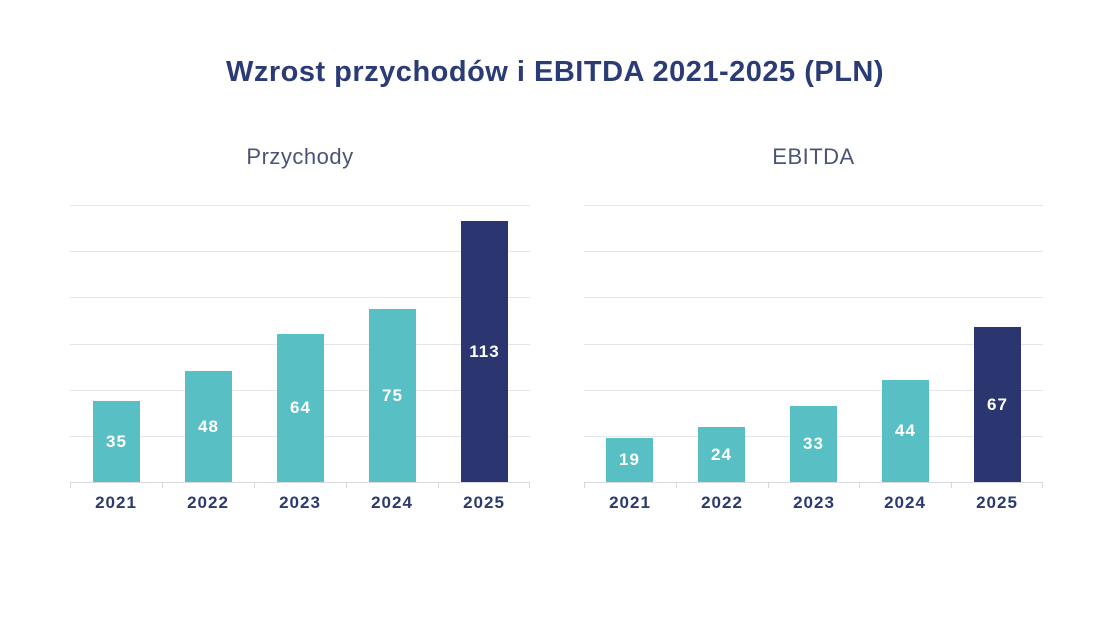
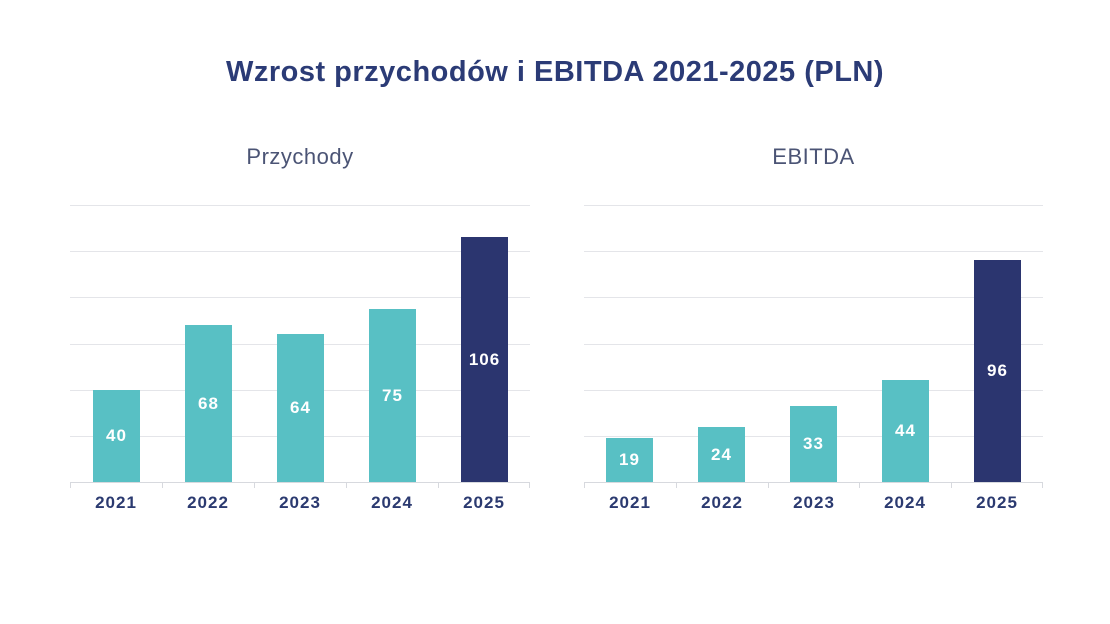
Przychody/2021: 35 -> 40
Przychody/2022: 48 -> 68
Przychody/2025: 113 -> 106
EBITDA/2025: 67 -> 96
